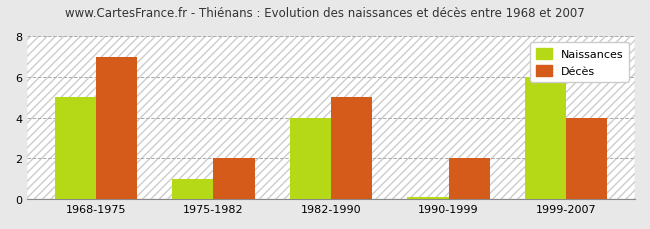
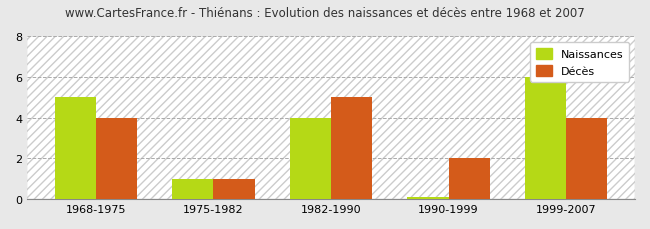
Décès/1968-1975: 7 -> 4
Décès/1975-1982: 2 -> 1
